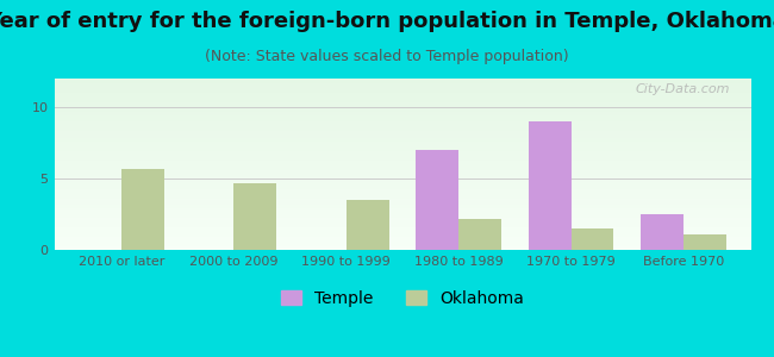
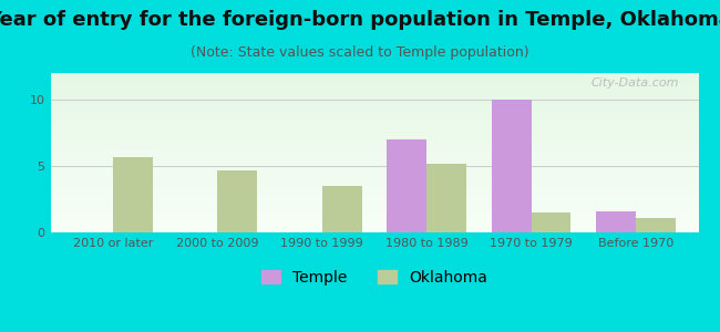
Oklahoma/1980 to 1989: 2.2 -> 5.2
Temple/1970 to 1979: 9.0 -> 10.0
Temple/Before 1970: 2.5 -> 1.6
